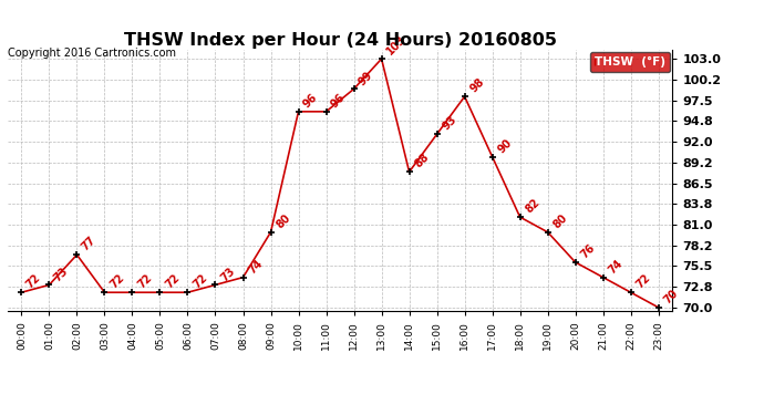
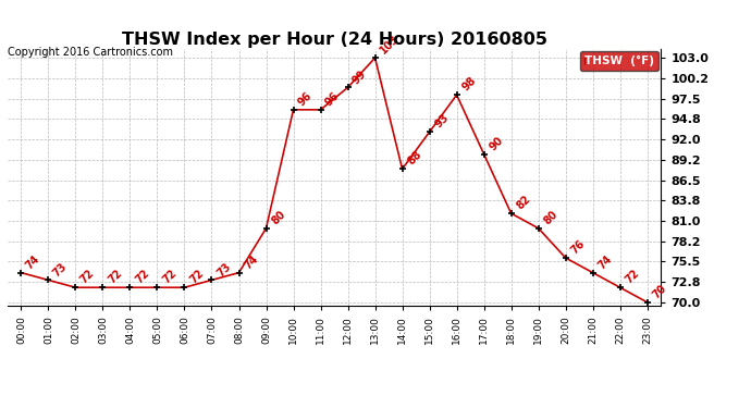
00:00: 72 -> 74
02:00: 77 -> 72
